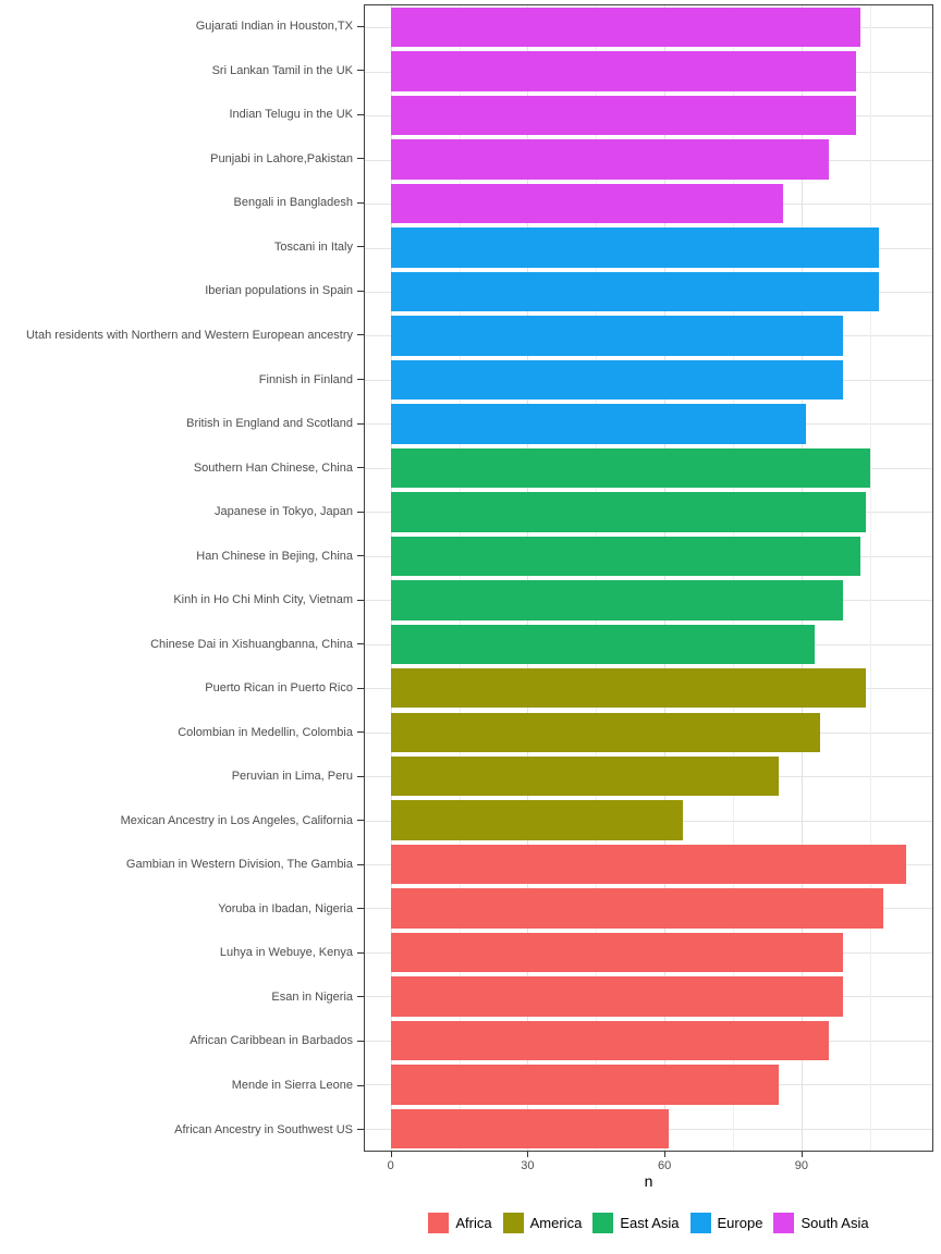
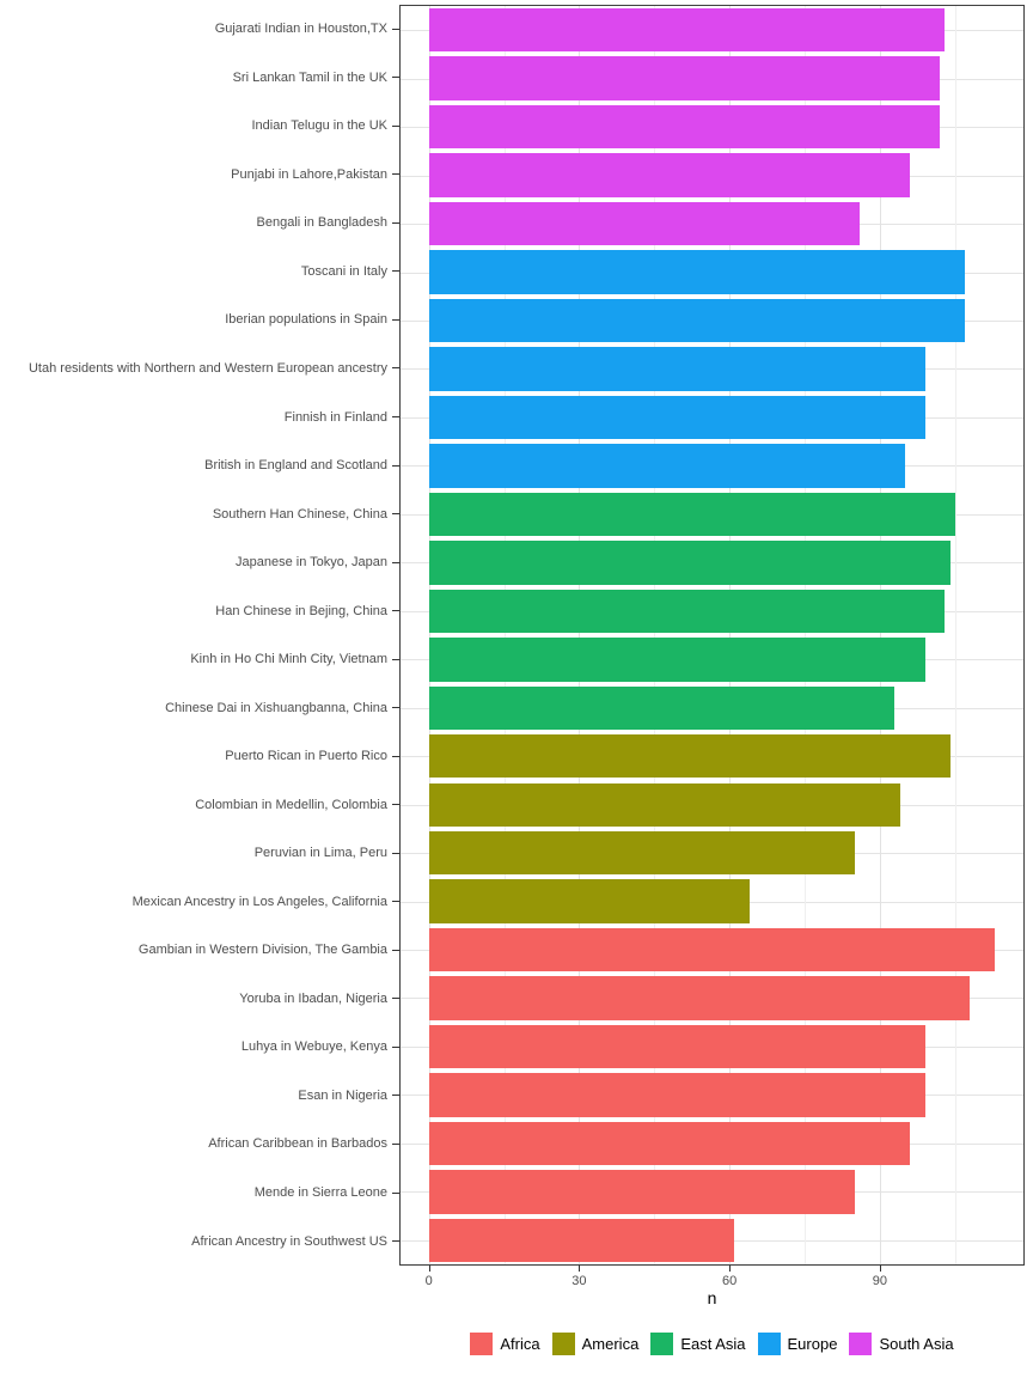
British in England and Scotland: 91 -> 95
